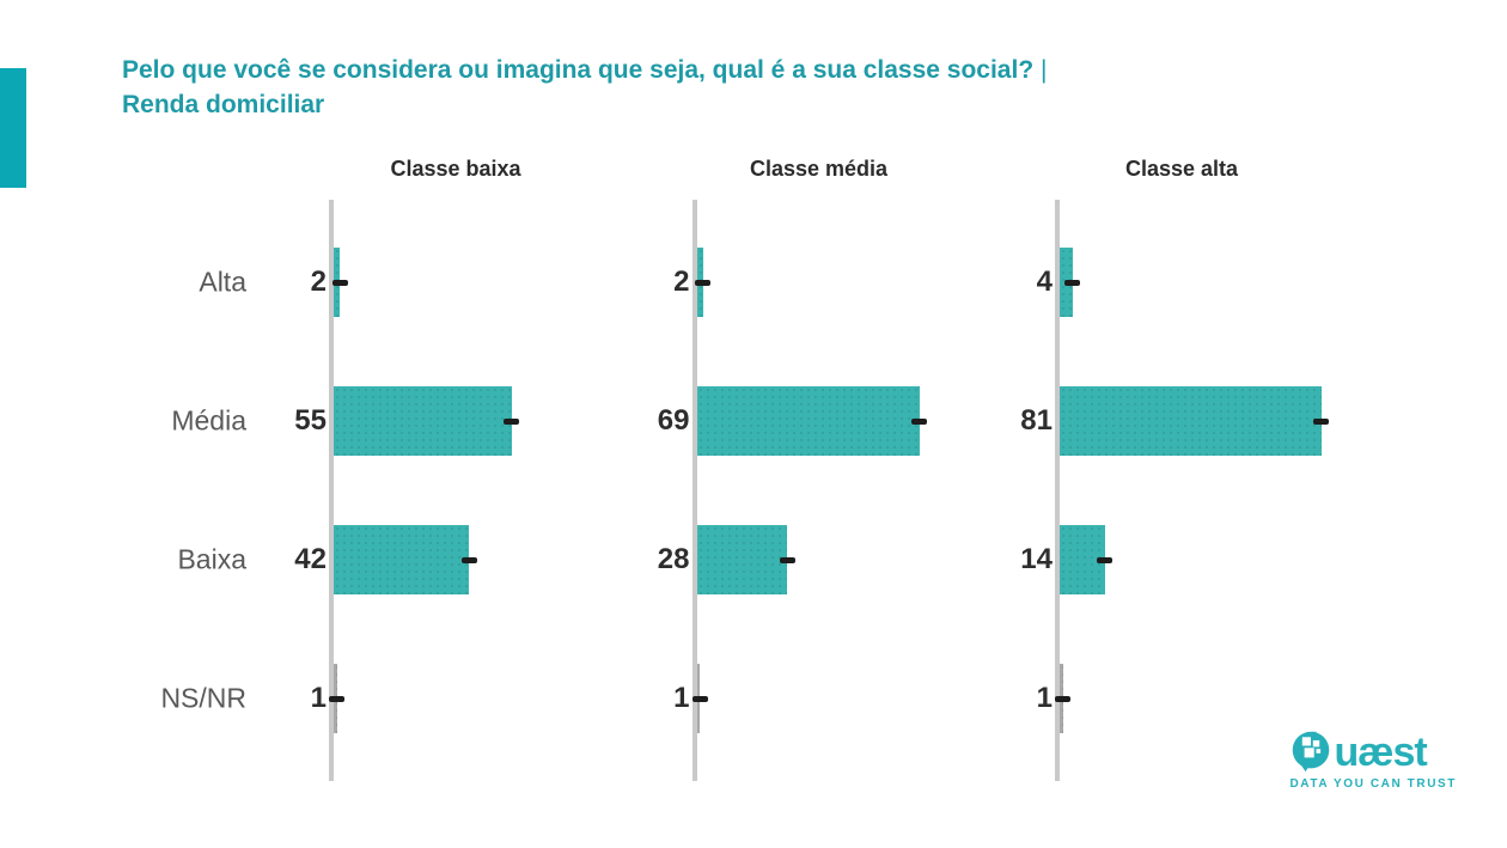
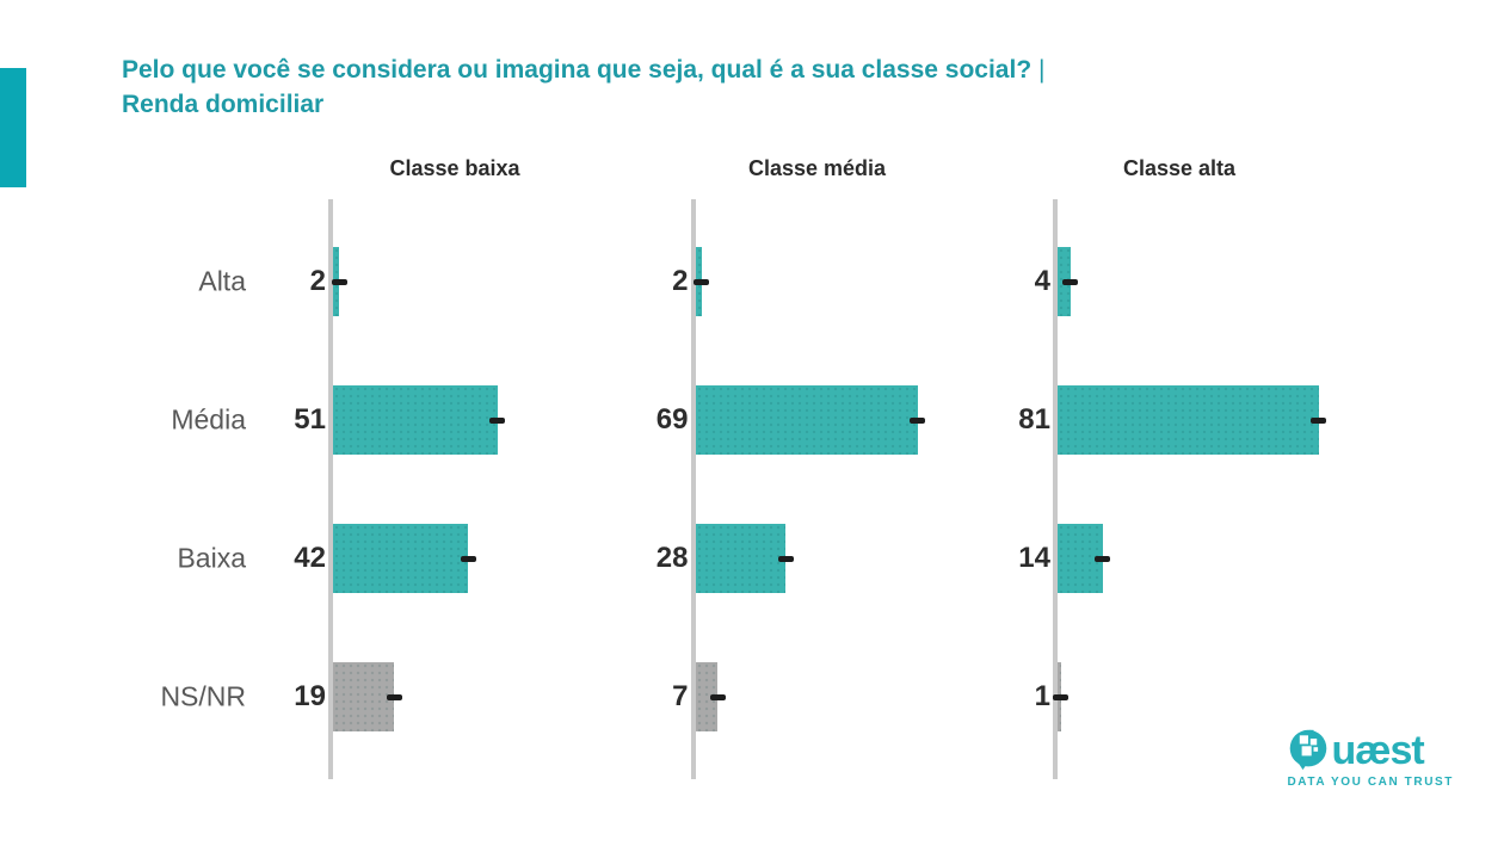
Classe baixa/Média: 55 -> 51
Classe baixa/NS/NR: 1 -> 19
Classe média/NS/NR: 1 -> 7
